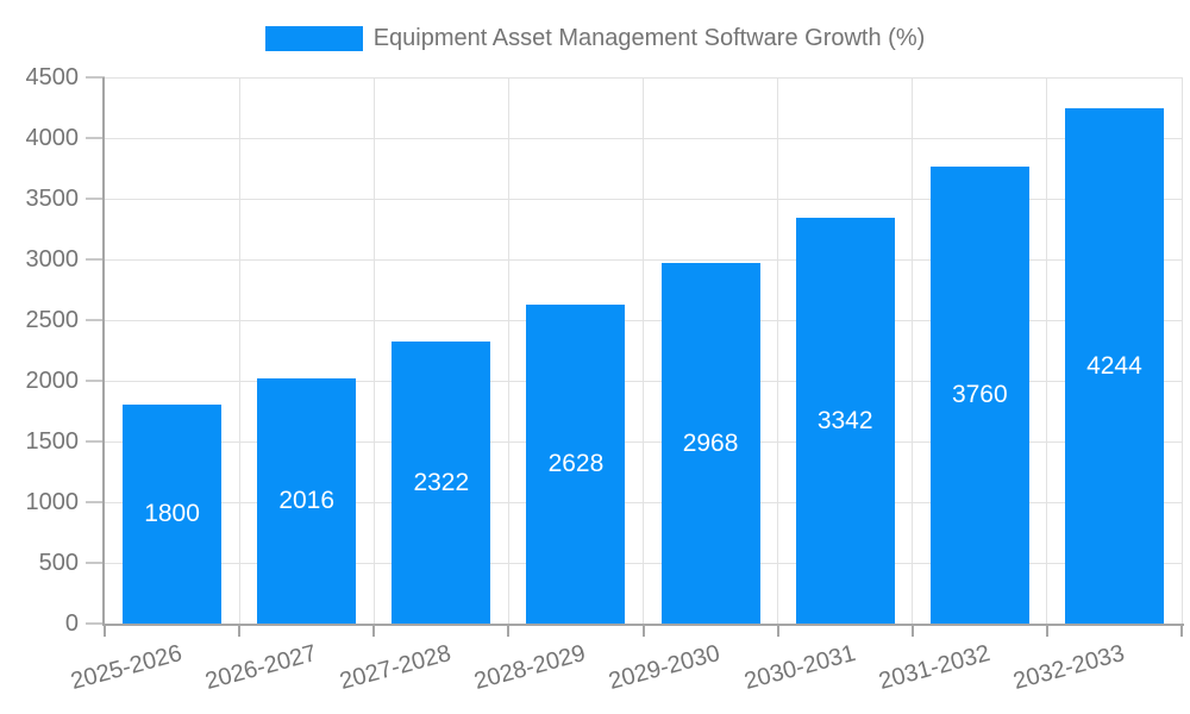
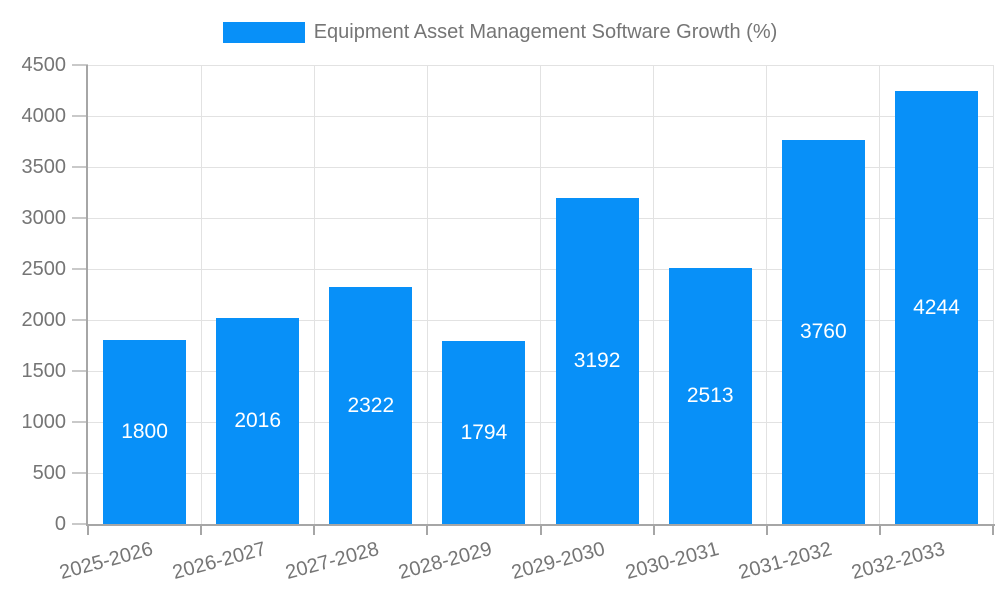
2028-2029: 2628 -> 1794
2029-2030: 2968 -> 3192
2030-2031: 3342 -> 2513
